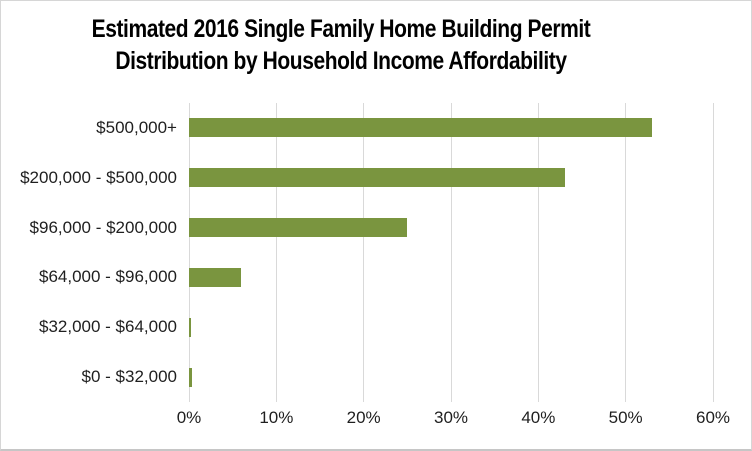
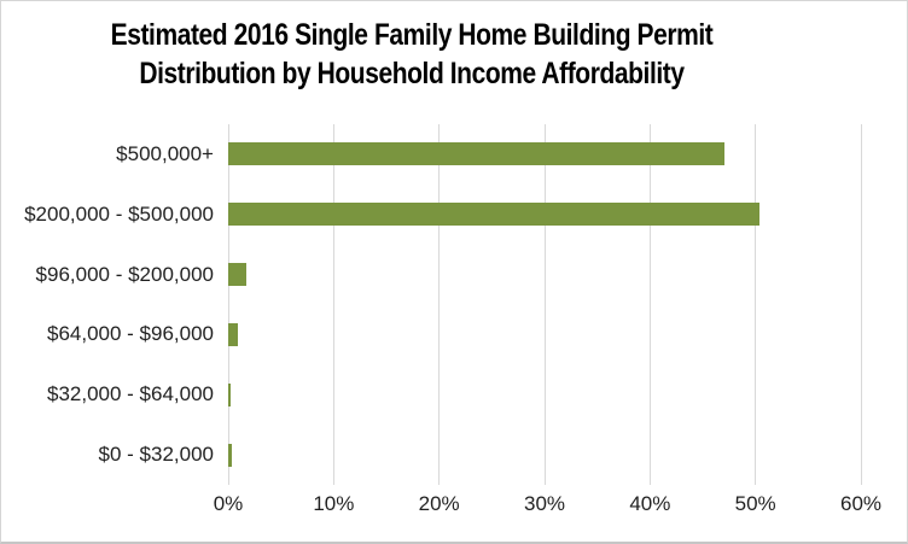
$500,000+: 53% -> 47%
$200,000 - $500,000: 43% -> 50%
$96,000 - $200,000: 25% -> 2%
$64,000 - $96,000: 6% -> 1%
